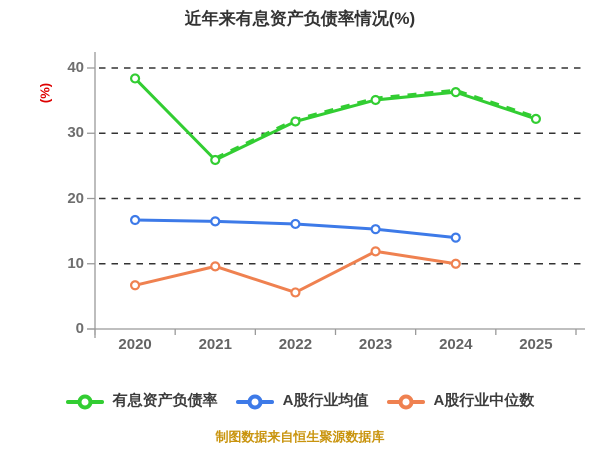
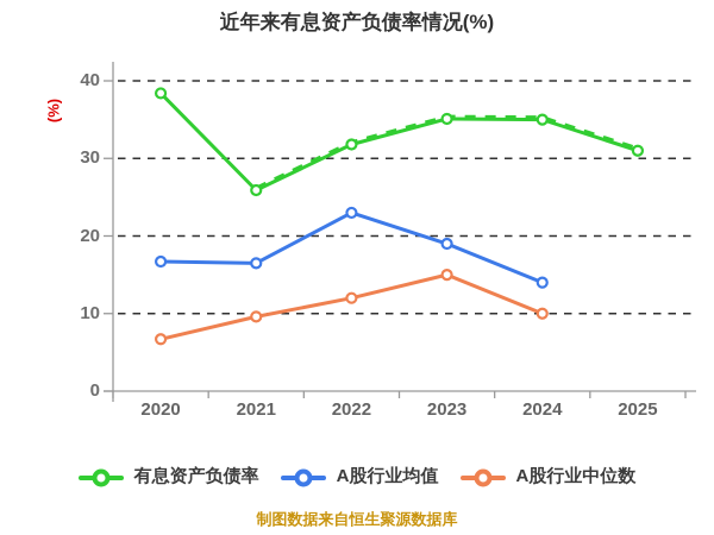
A股行业均值/2022: 16 -> 23
A股行业中位数/2022: 6 -> 12
A股行业均值/2023: 15 -> 19
A股行业中位数/2023: 12 -> 15
有息资产负债率/2024: 36 -> 35
有息资产负债率/2025: 32 -> 31
